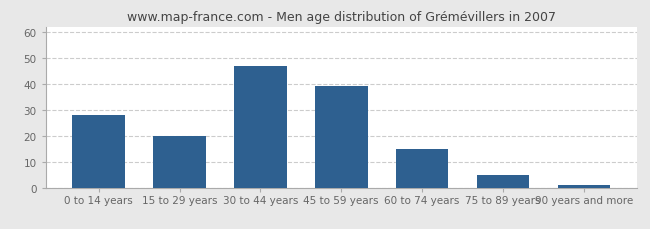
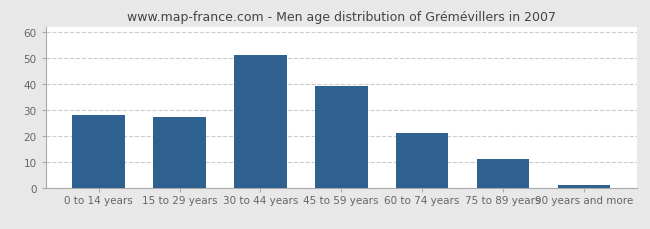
15 to 29 years: 20 -> 27
30 to 44 years: 47 -> 51
60 to 74 years: 15 -> 21
75 to 89 years: 5 -> 11
